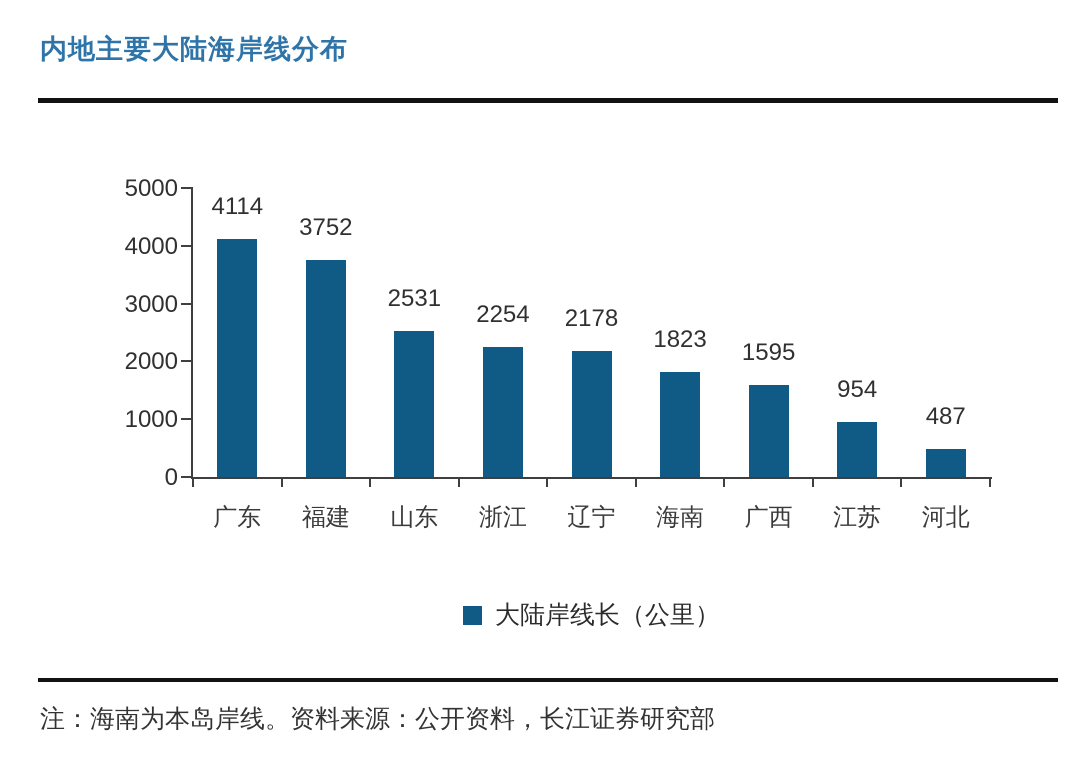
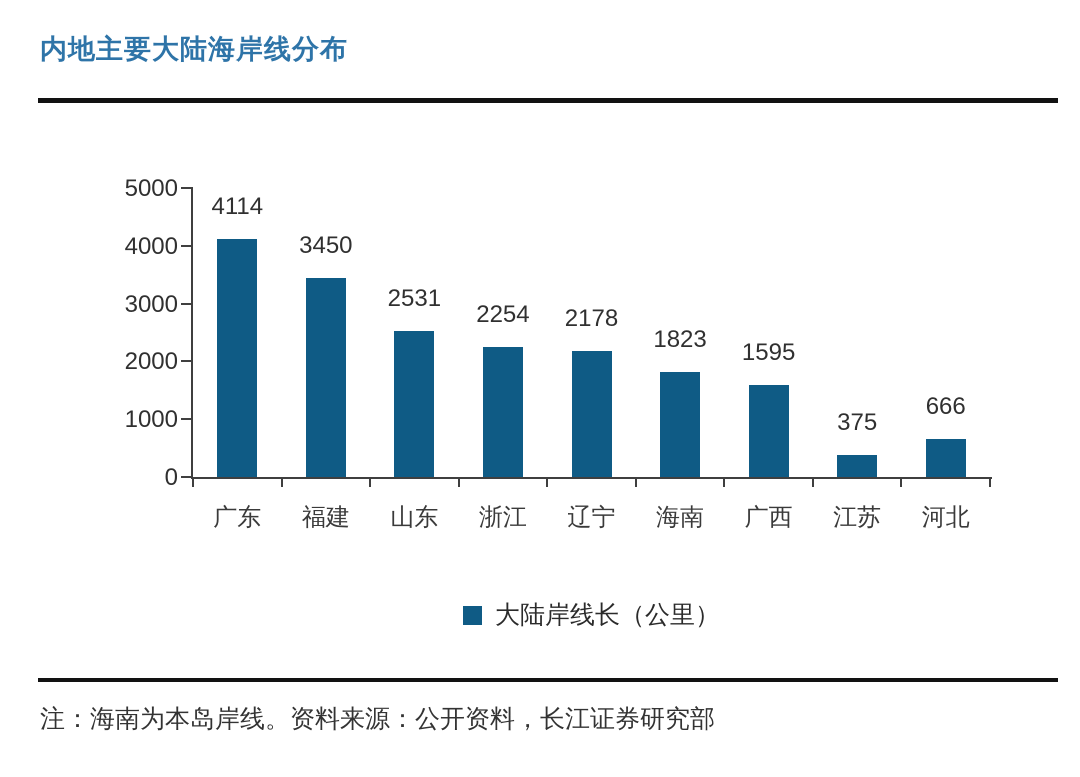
福建: 3752 -> 3450
江苏: 954 -> 375
河北: 487 -> 666
